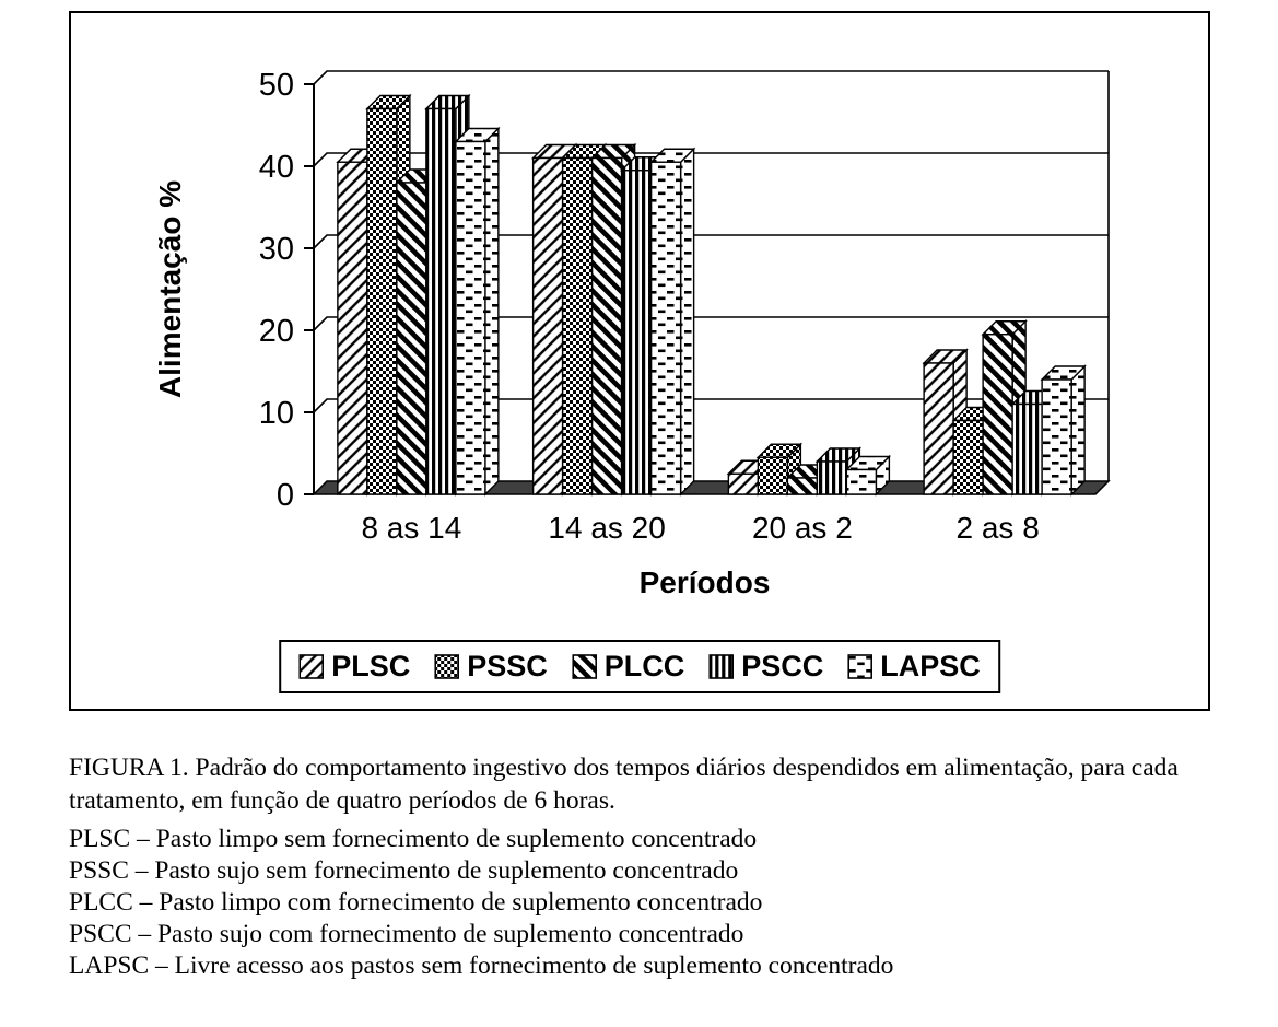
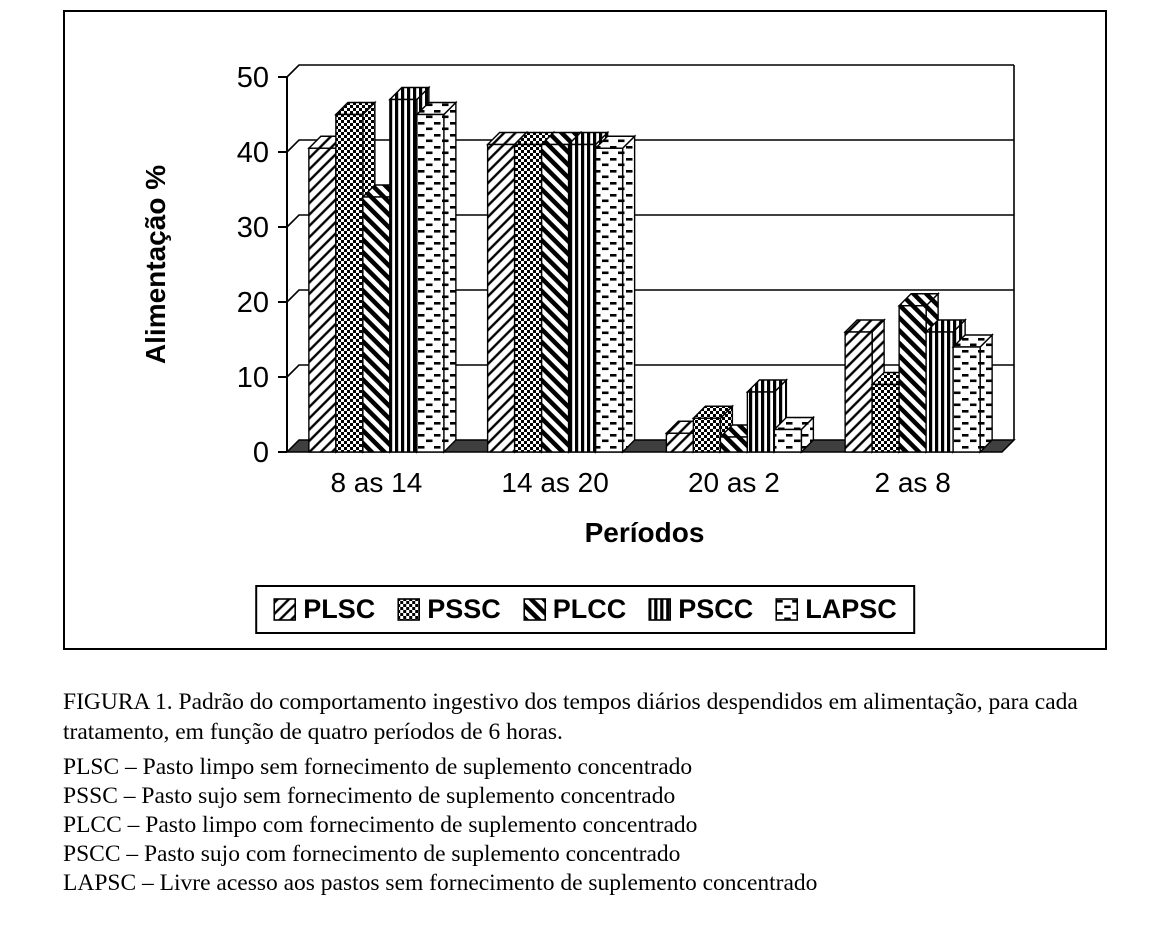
PSSC/8 as 14: 47 -> 45
PLCC/8 as 14: 38 -> 34
LAPSC/8 as 14: 43 -> 45
PSCC/14 as 20: 40 -> 41
PSCC/20 as 2: 4 -> 8
PSCC/2 as 8: 11 -> 16
